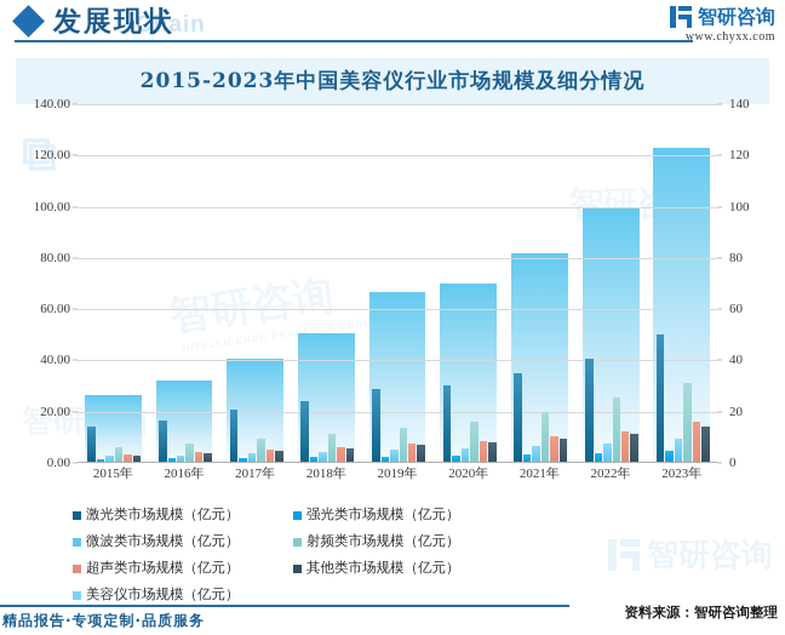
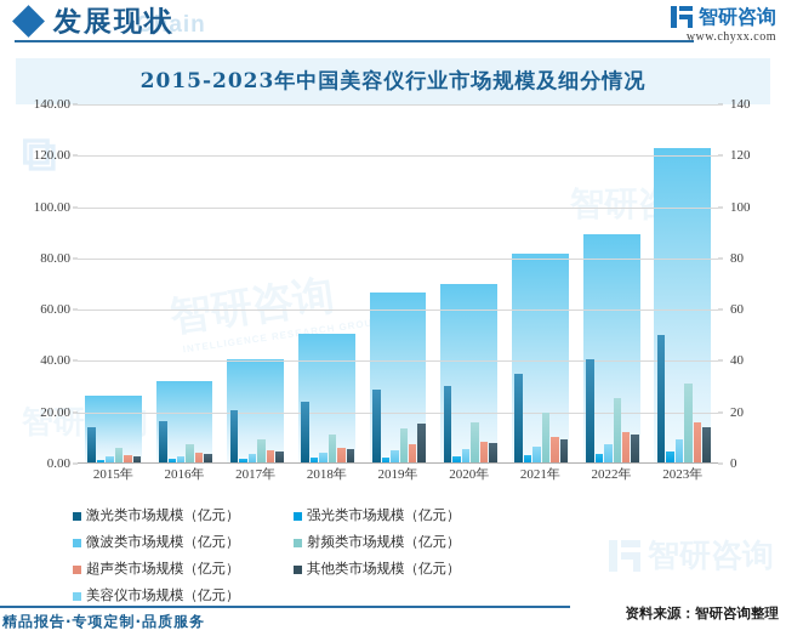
其他类市场规模（亿元）/2019年: 6 -> 15
美容仪市场规模（亿元）/2022年: 99 -> 89
